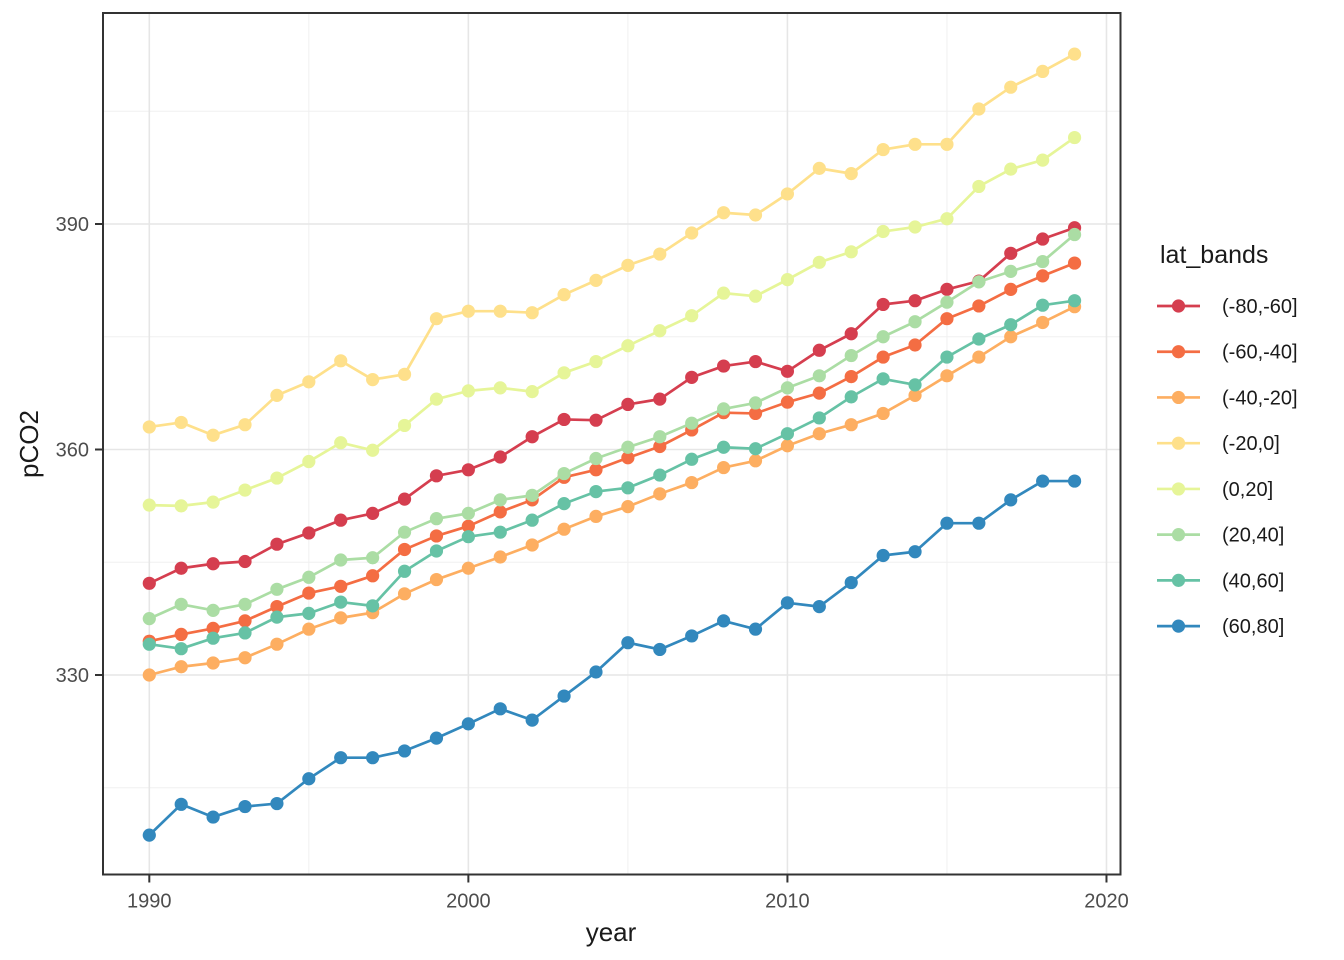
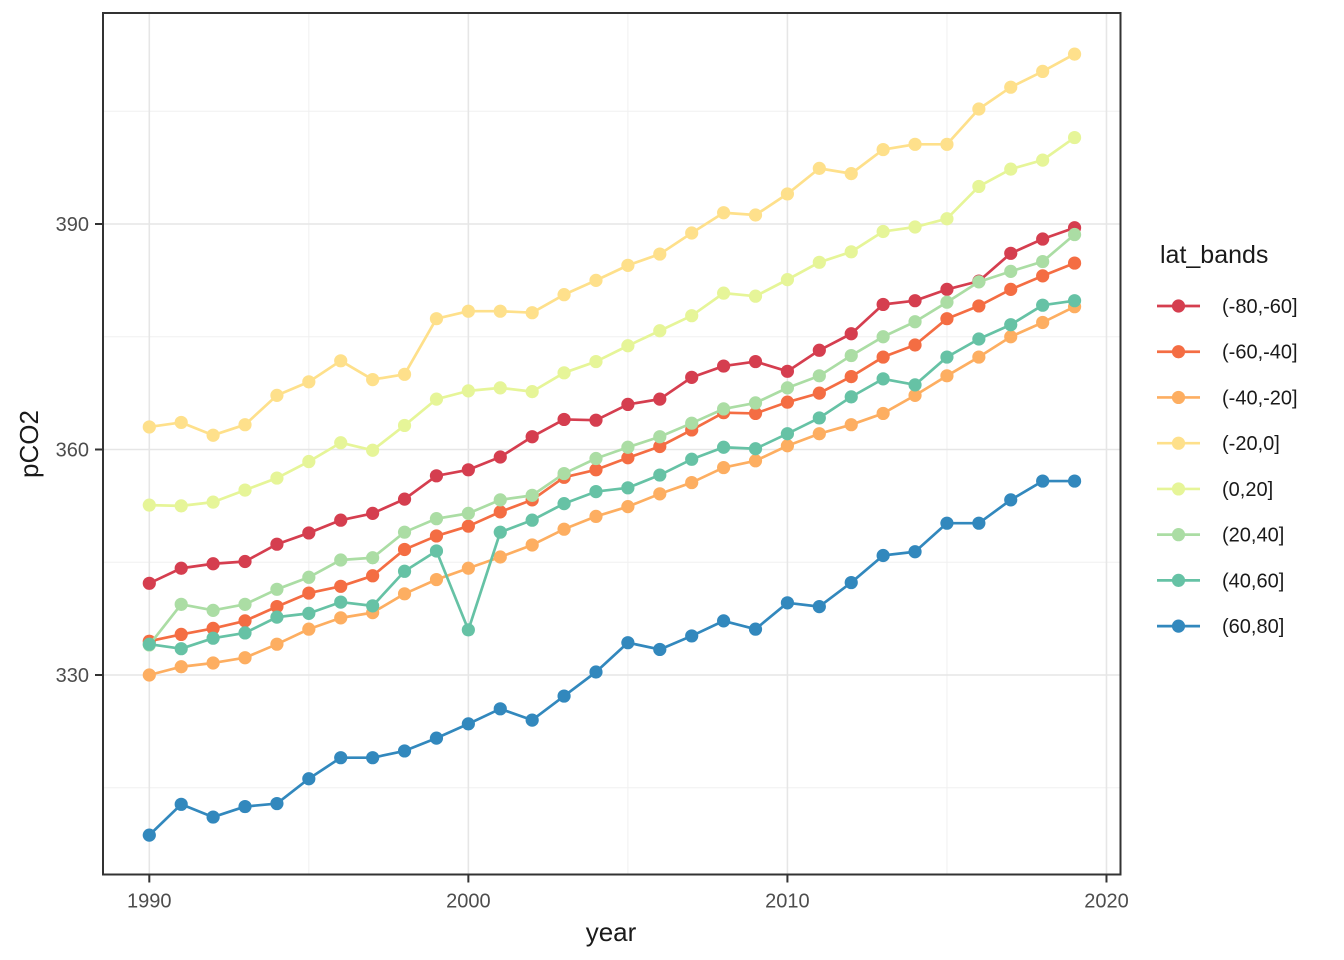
(20,40]/1990: 338 -> 334
(40,60]/2000: 348 -> 336
